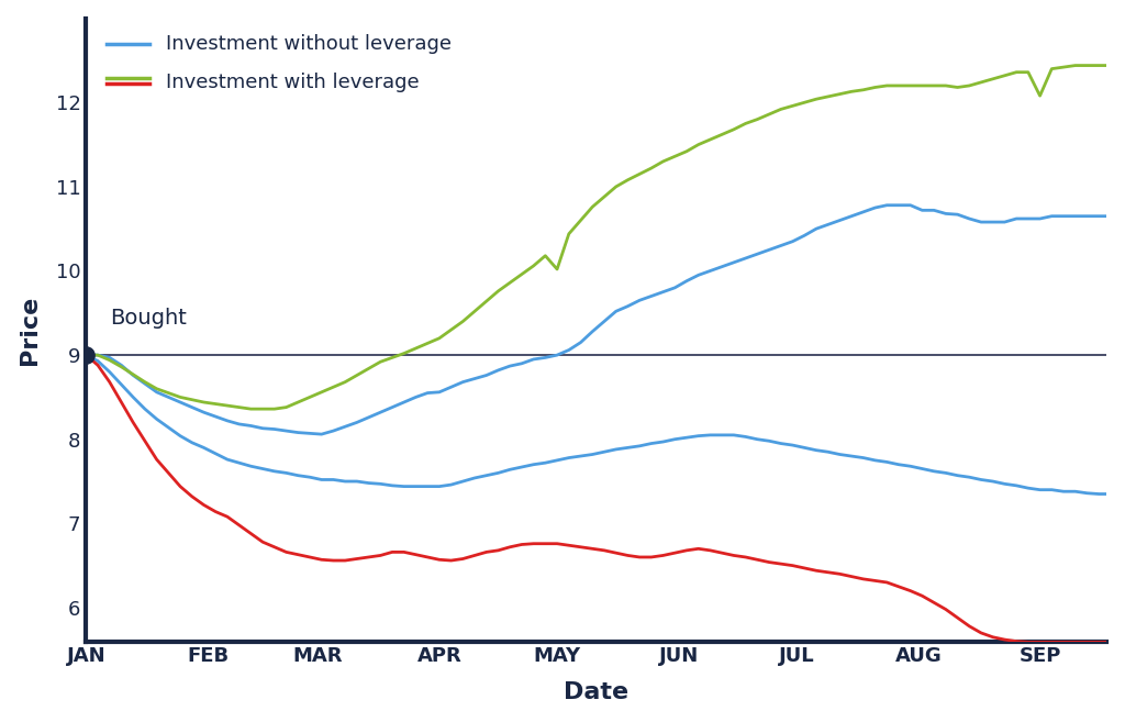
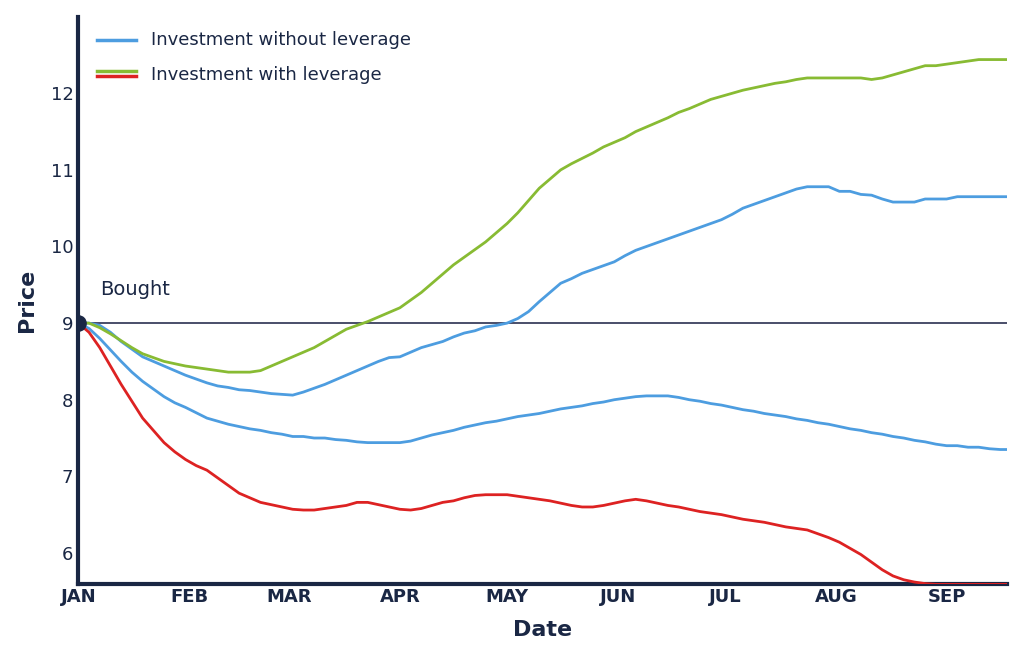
Investment with leverage/MAY: 10.02 -> 10.30
Investment with leverage/SEP: 12.08 -> 12.38
